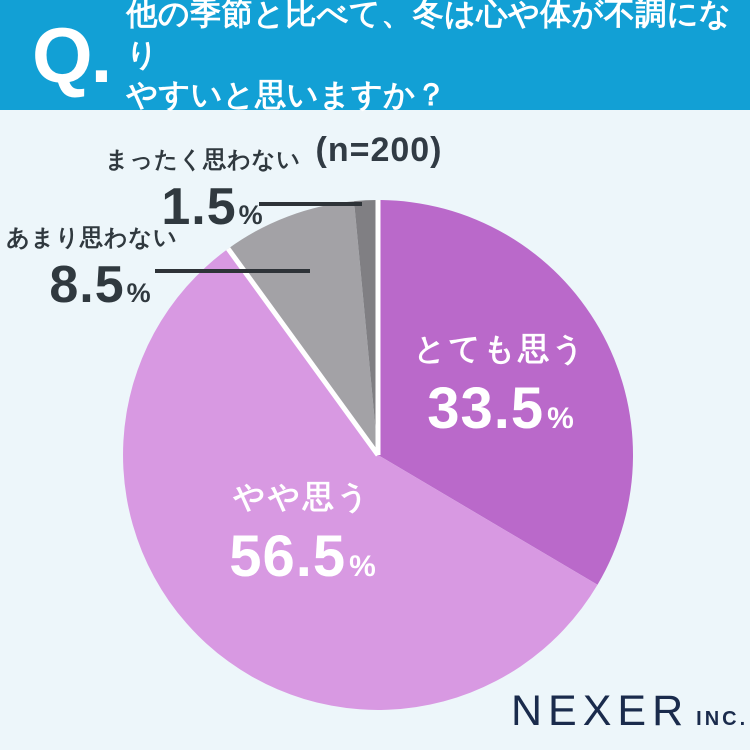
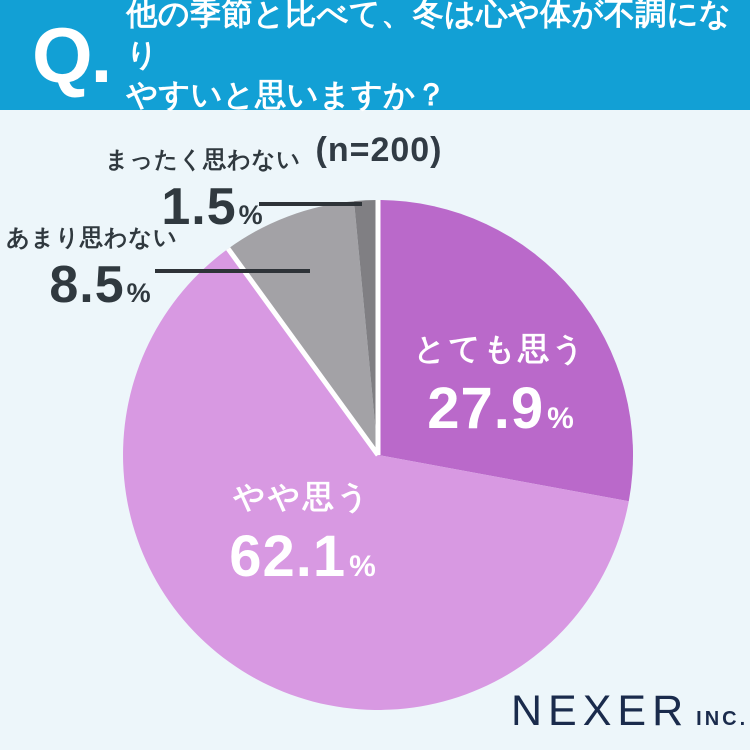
とても思う: 33.5 -> 27.9
やや思う: 56.5 -> 62.1
